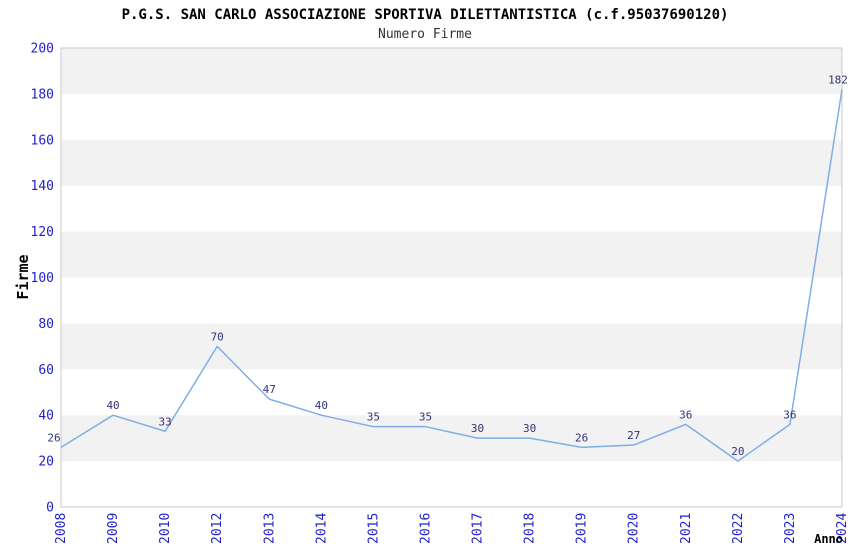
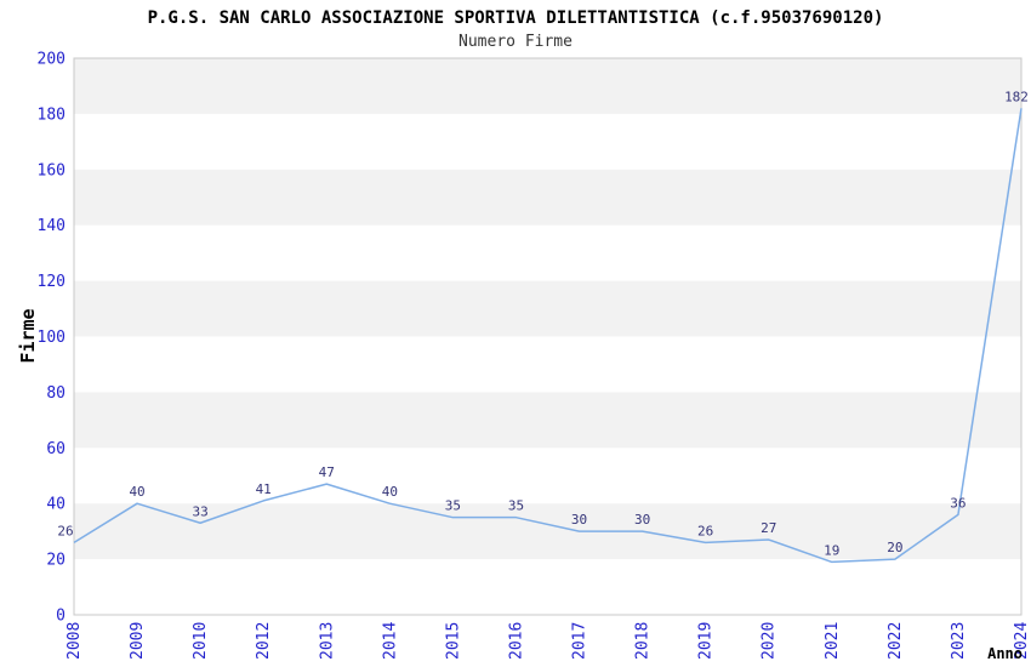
2012: 70 -> 41
2021: 36 -> 19
